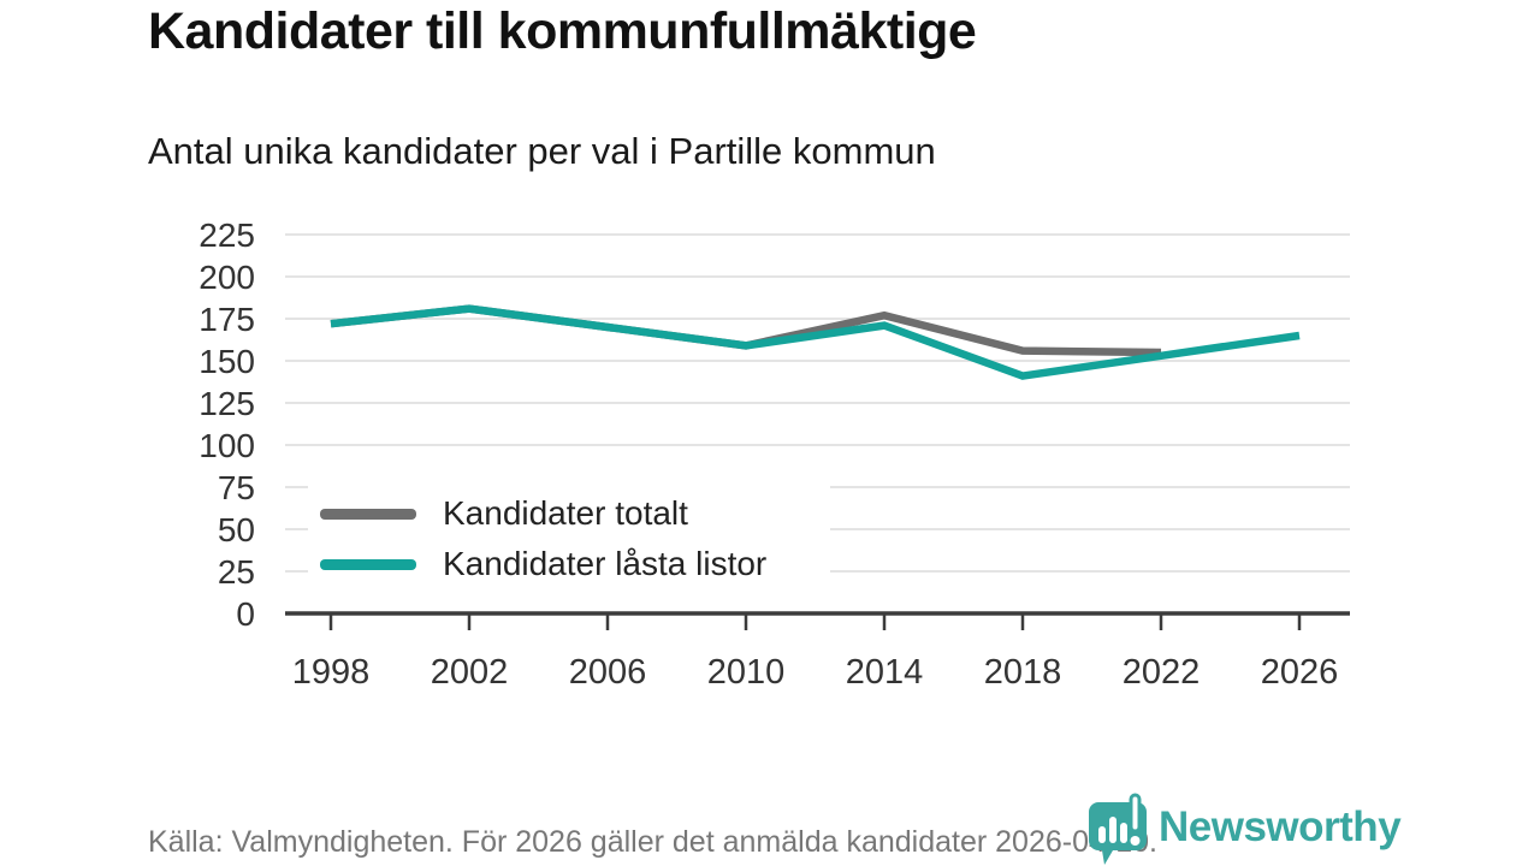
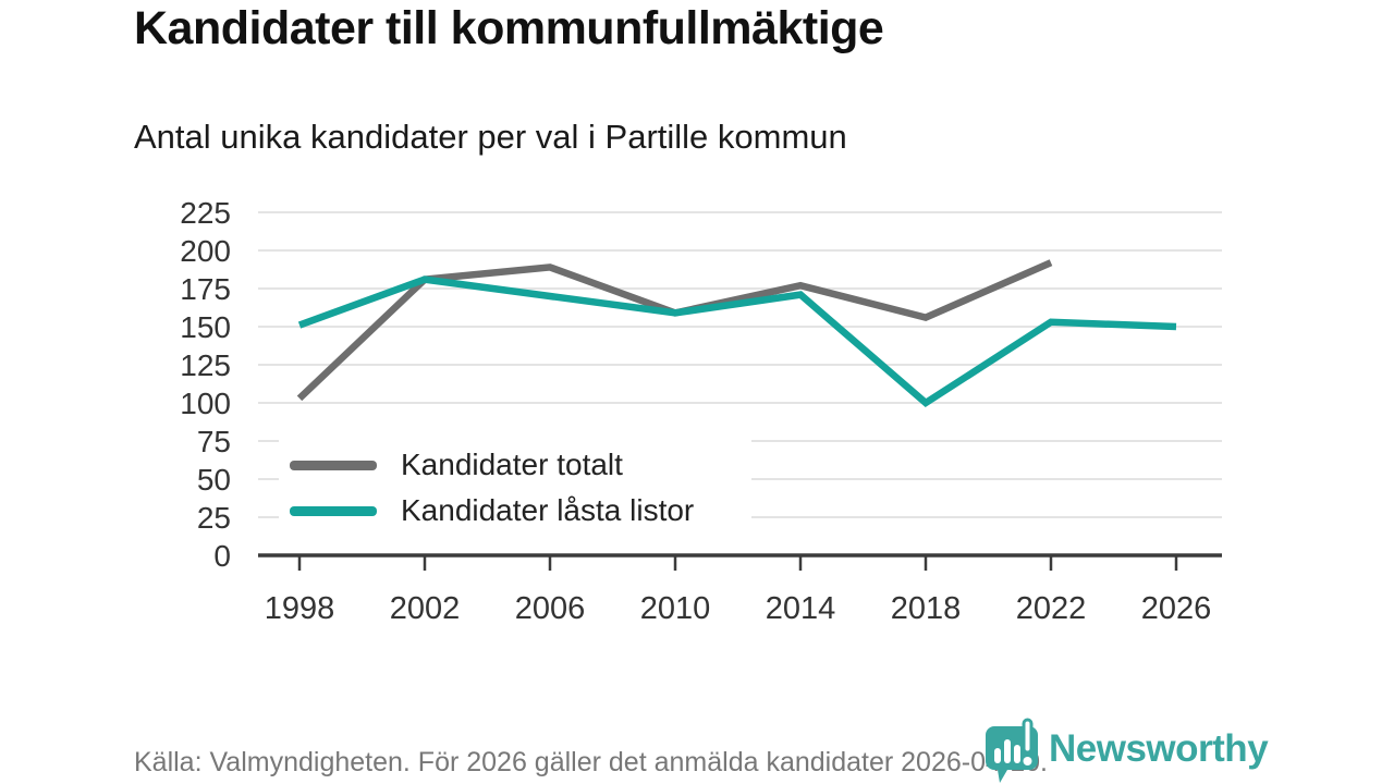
Kandidater totalt/1998: 172 -> 103
Kandidater låsta listor/1998: 172 -> 151
Kandidater totalt/2006: 170 -> 189
Kandidater låsta listor/2018: 141 -> 100
Kandidater totalt/2022: 155 -> 192
Kandidater låsta listor/2026: 165 -> 150
